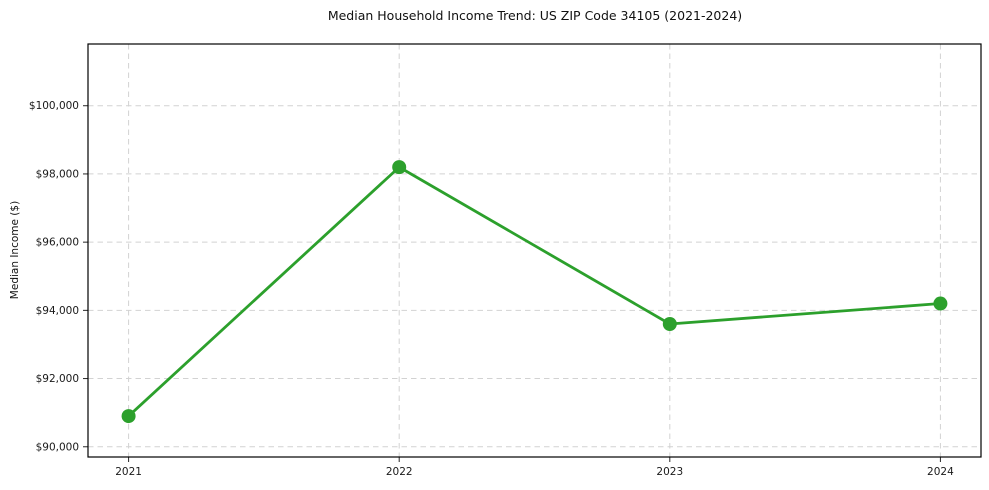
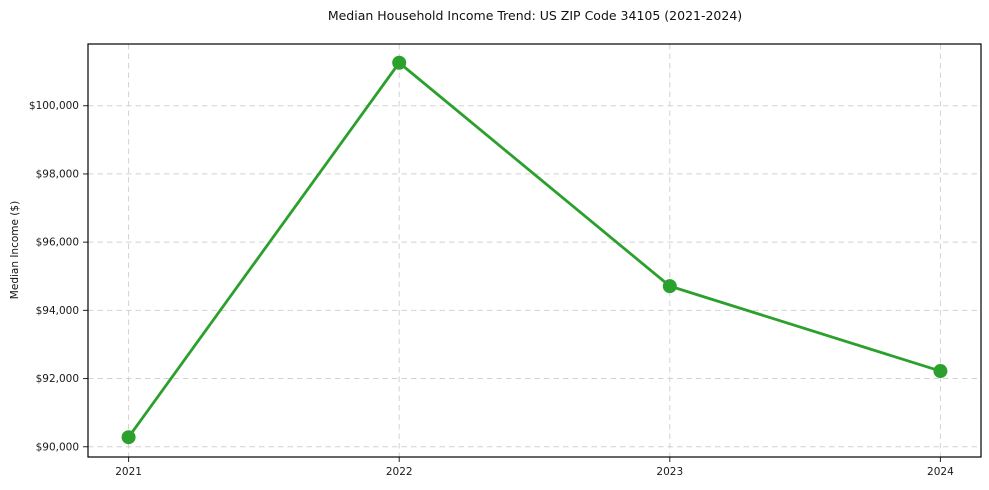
2021: $90900 -> $90300
2022: $98200 -> $101300
2023: $93600 -> $94700
2024: $94200 -> $92200
